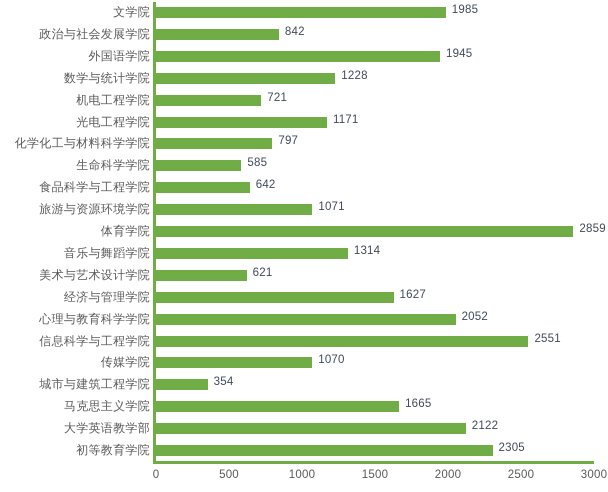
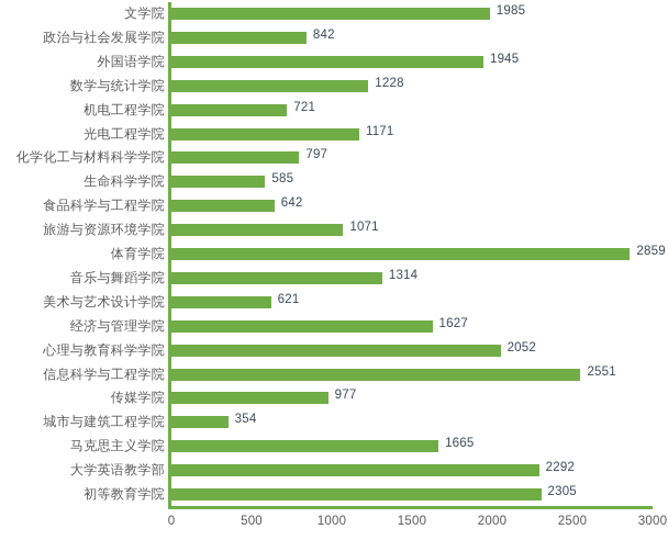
传媒学院: 1070 -> 977
大学英语教学部: 2122 -> 2292
